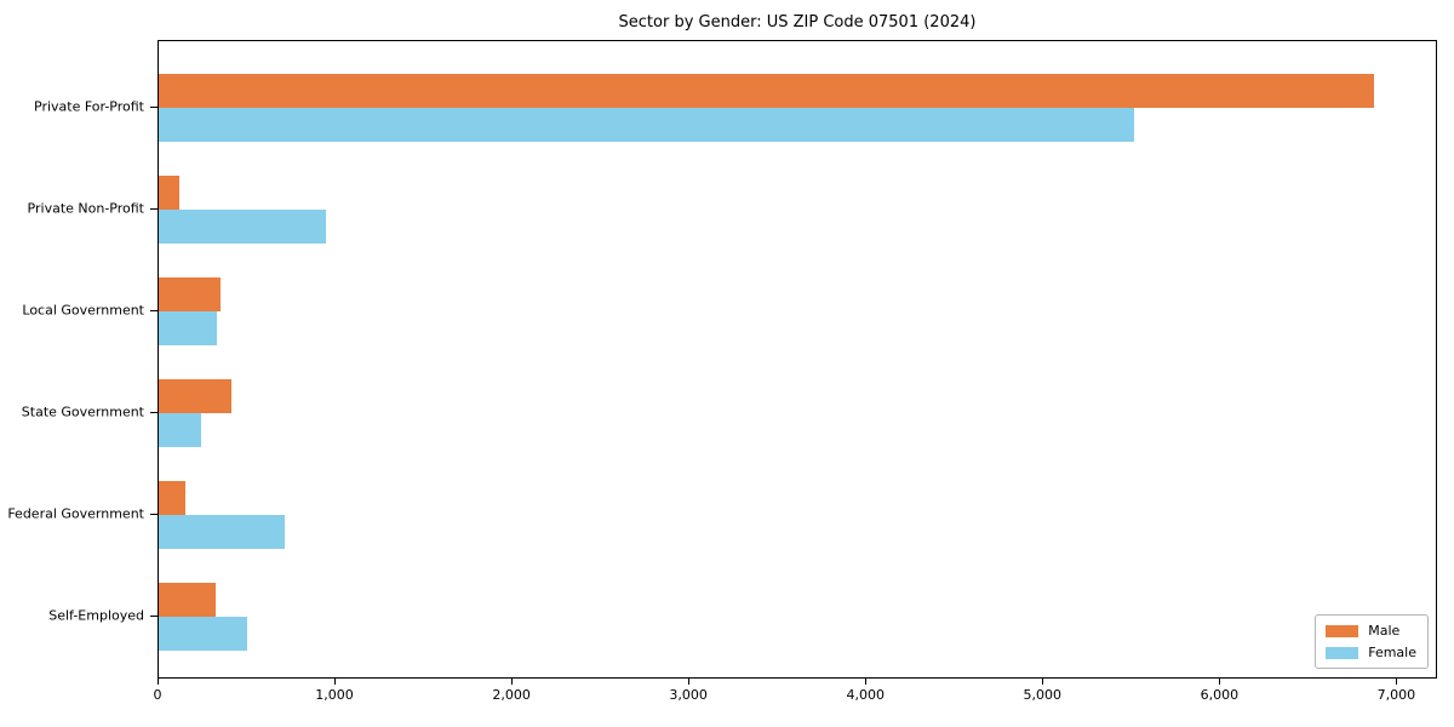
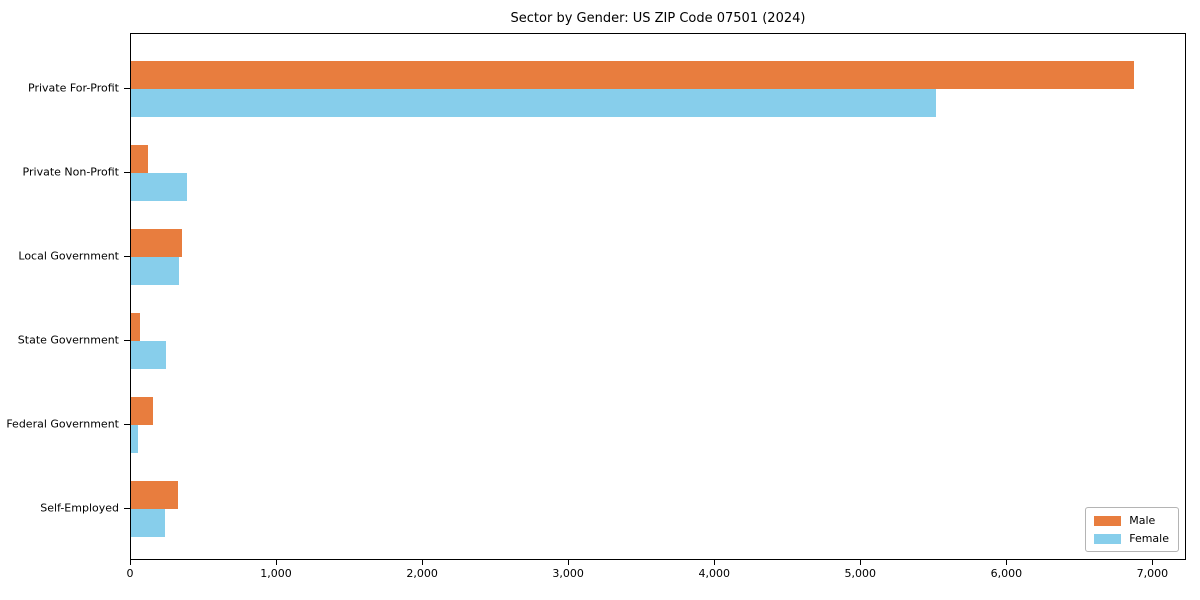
Female/Private Non-Profit: 950 -> 380
Male/State Government: 410 -> 60
Female/Federal Government: 710 -> 50
Female/Self-Employed: 500 -> 230
